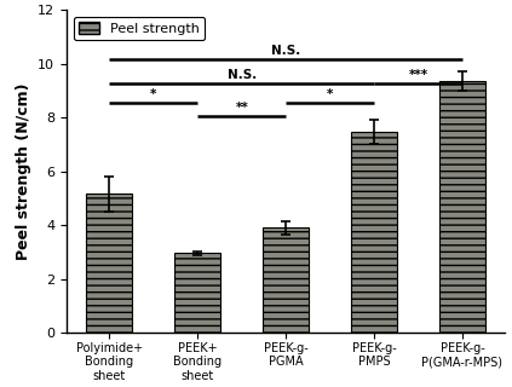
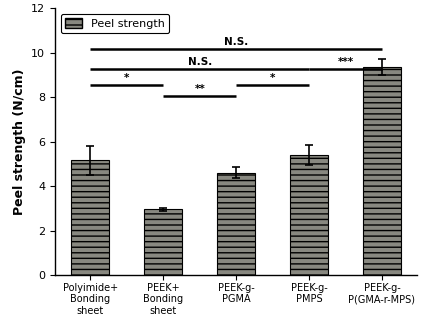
PEEK-g- PGMA: 3.90 -> 4.60
PEEK-g- PMPS: 7.45 -> 5.40
